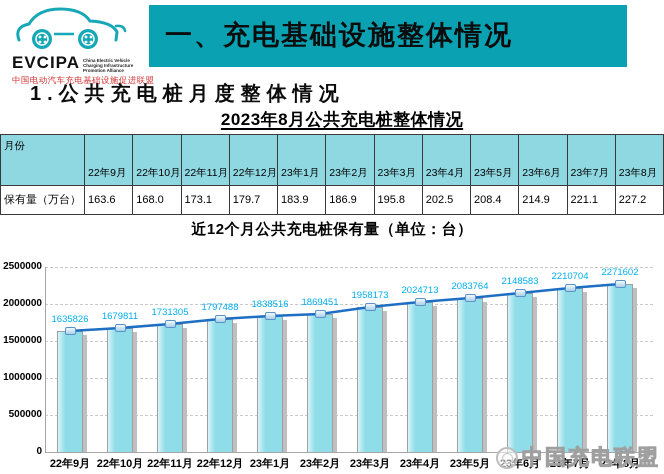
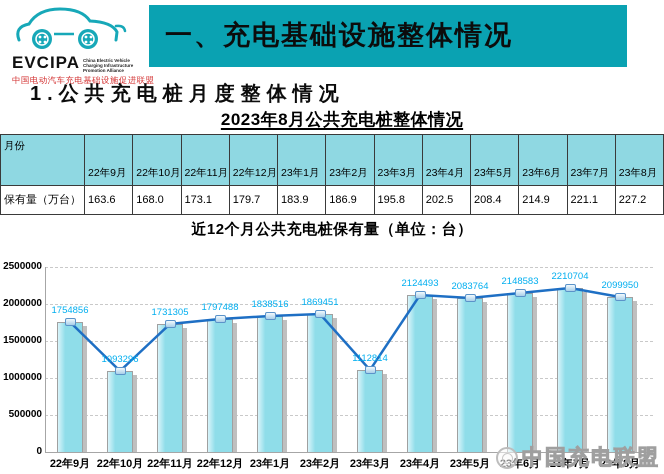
22年9月: 1635826 -> 1754856
22年10月: 1679811 -> 1093296
23年3月: 1958173 -> 1112814
23年4月: 2024713 -> 2124493
23年8月: 2271602 -> 2099950
